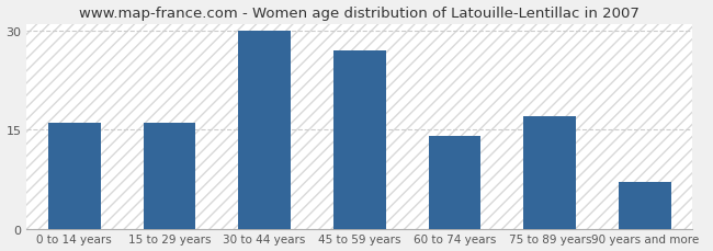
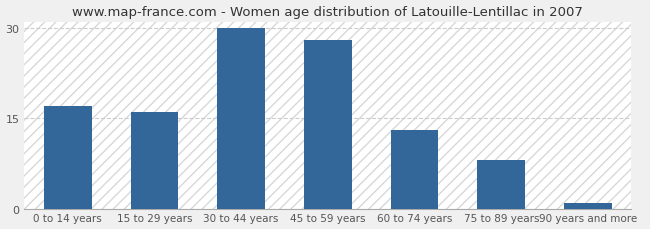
0 to 14 years: 16 -> 17
45 to 59 years: 27 -> 28
60 to 74 years: 14 -> 13
75 to 89 years: 17 -> 8
90 years and more: 7 -> 1
